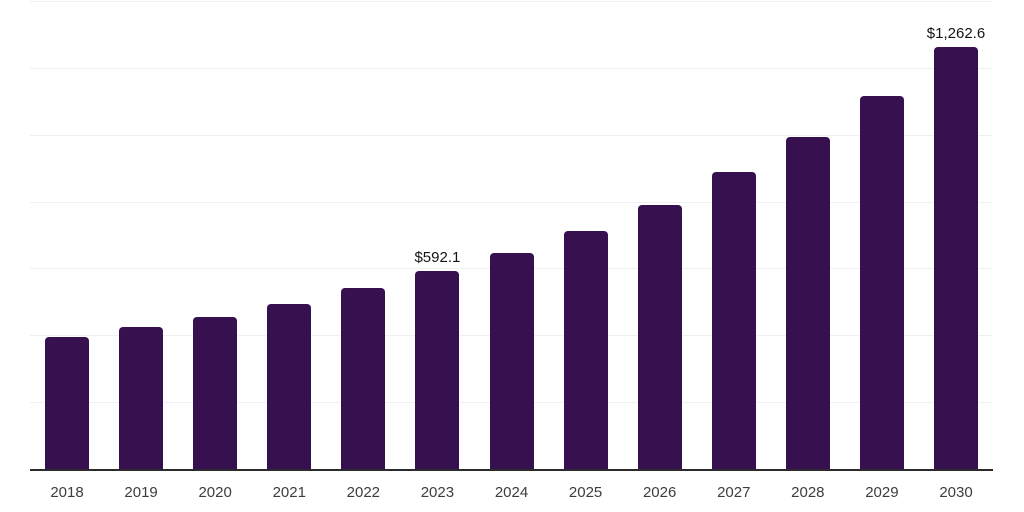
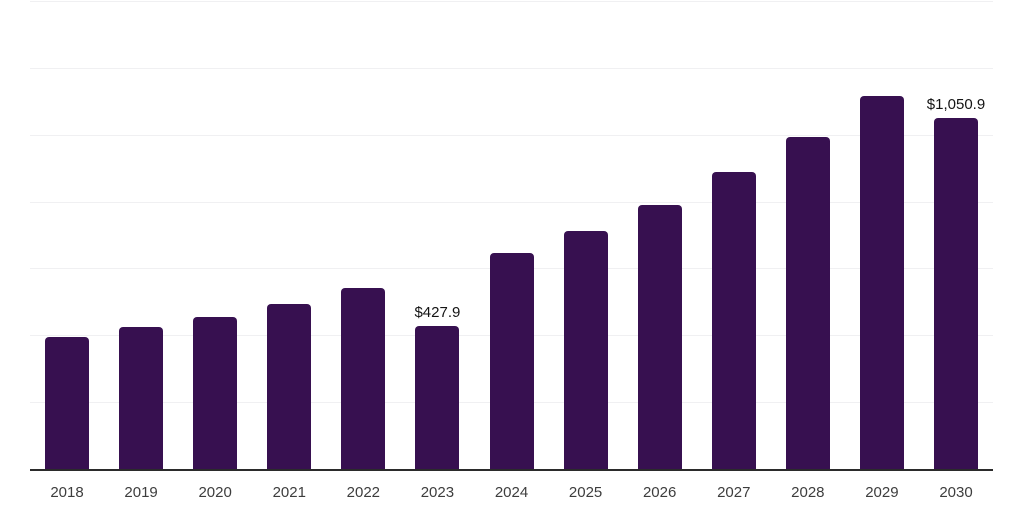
2023: $592.1 -> $427.9
2030: $1,262.6 -> $1,050.9
